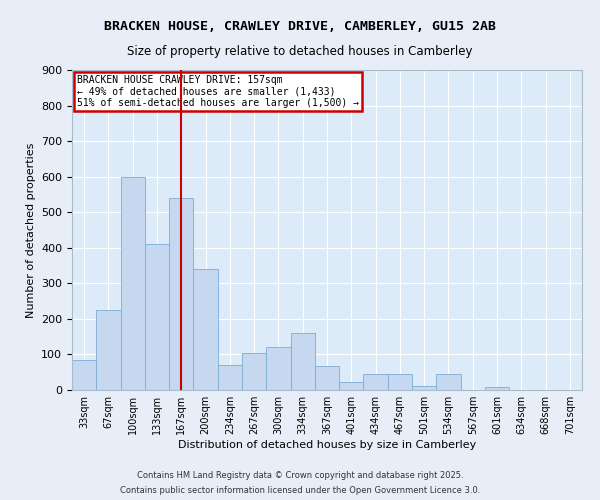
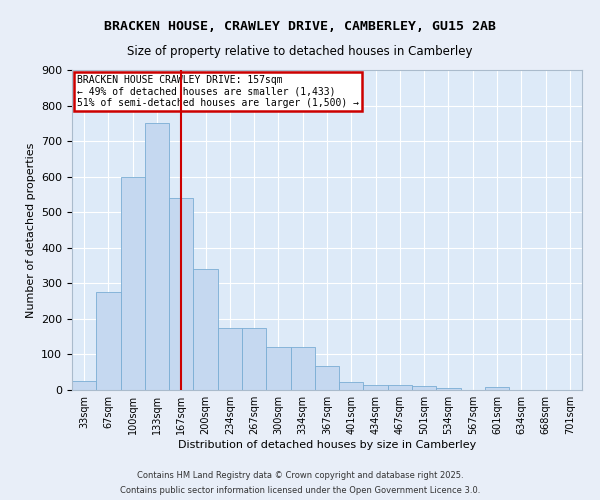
33sqm: 85 -> 25
67sqm: 225 -> 275
133sqm: 410 -> 750
234sqm: 70 -> 175
267sqm: 105 -> 175
334sqm: 160 -> 120
434sqm: 45 -> 13
467sqm: 45 -> 13
534sqm: 45 -> 5
